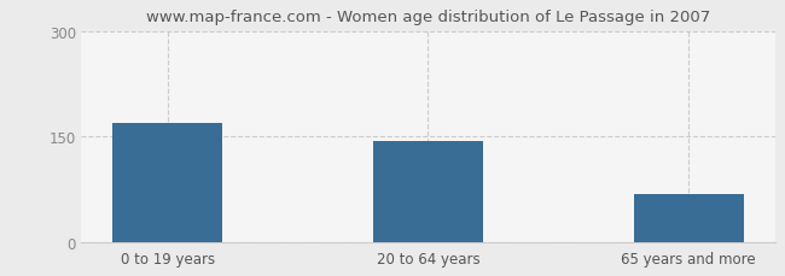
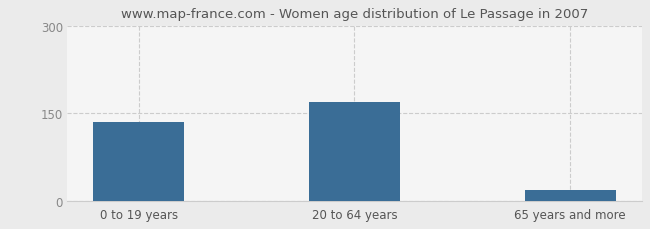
0 to 19 years: 170 -> 135
20 to 64 years: 144 -> 170
65 years and more: 68 -> 18
